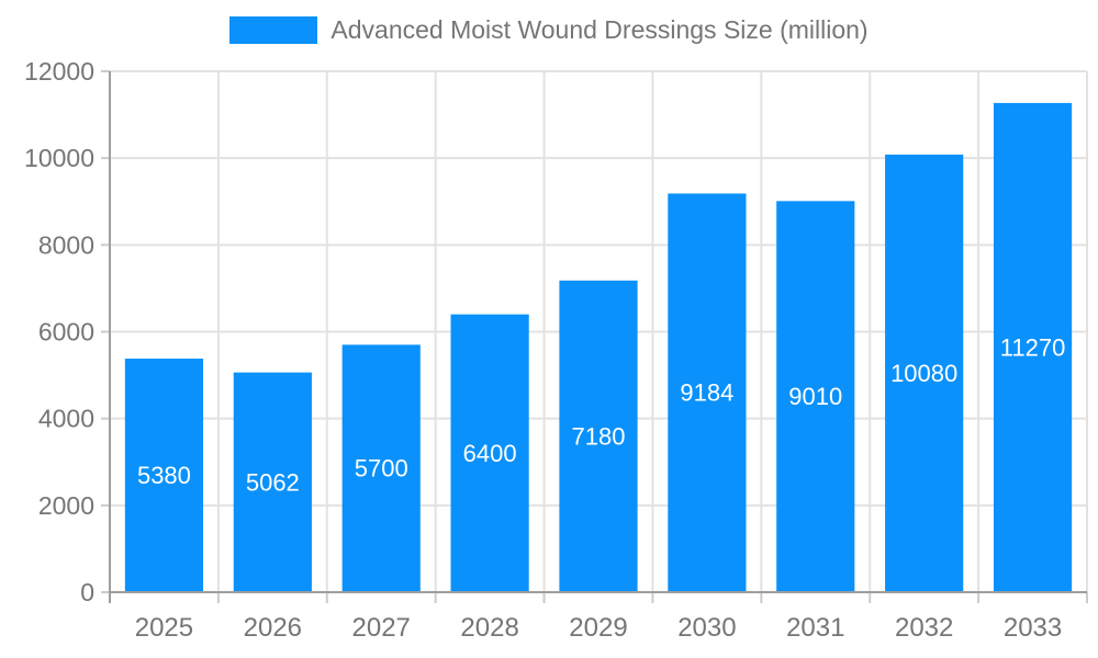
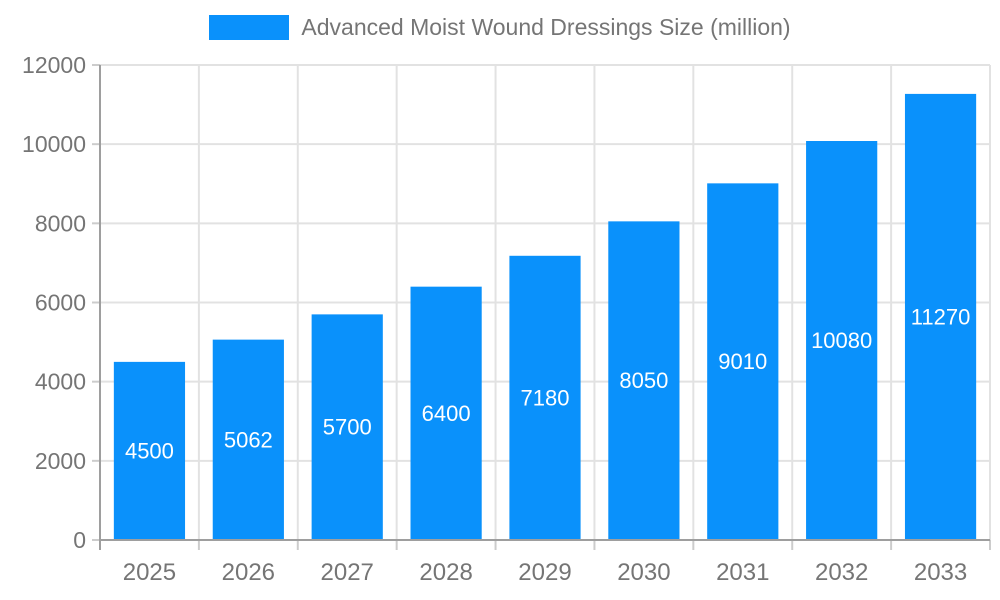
2025: 5380 -> 4500
2030: 9184 -> 8050
